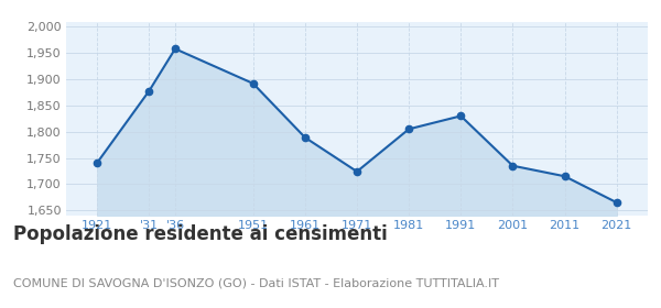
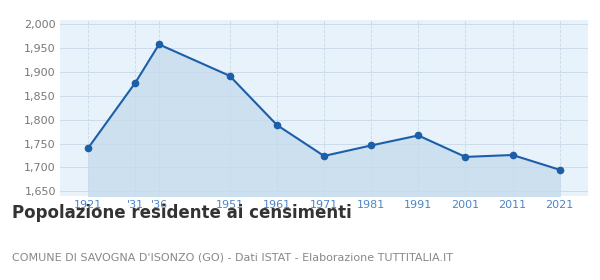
1981: 1,805 -> 1,746
1991: 1,830 -> 1,767
2001: 1,735 -> 1,722
2011: 1,715 -> 1,726
2021: 1,665 -> 1,695
